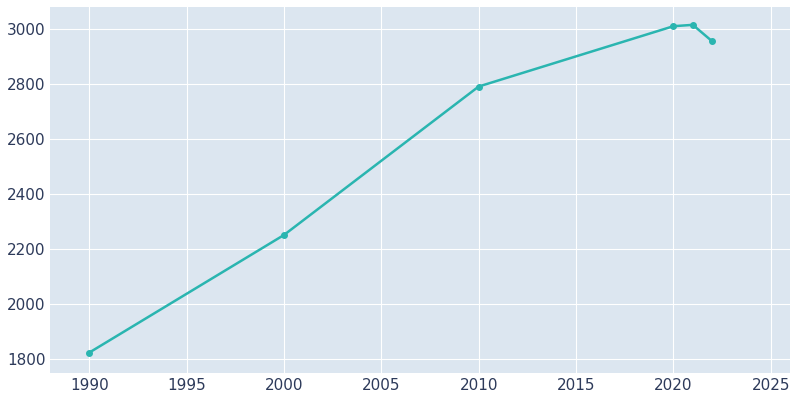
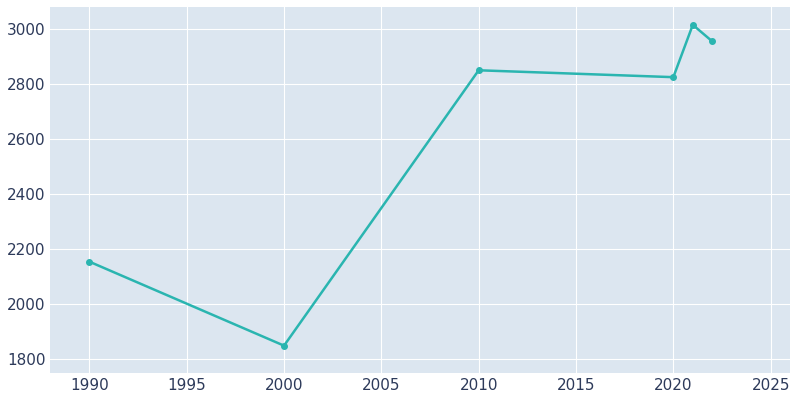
1990: 1825 -> 2155
2000: 2252 -> 1850
2010: 2791 -> 2850
2020: 3010 -> 2825
